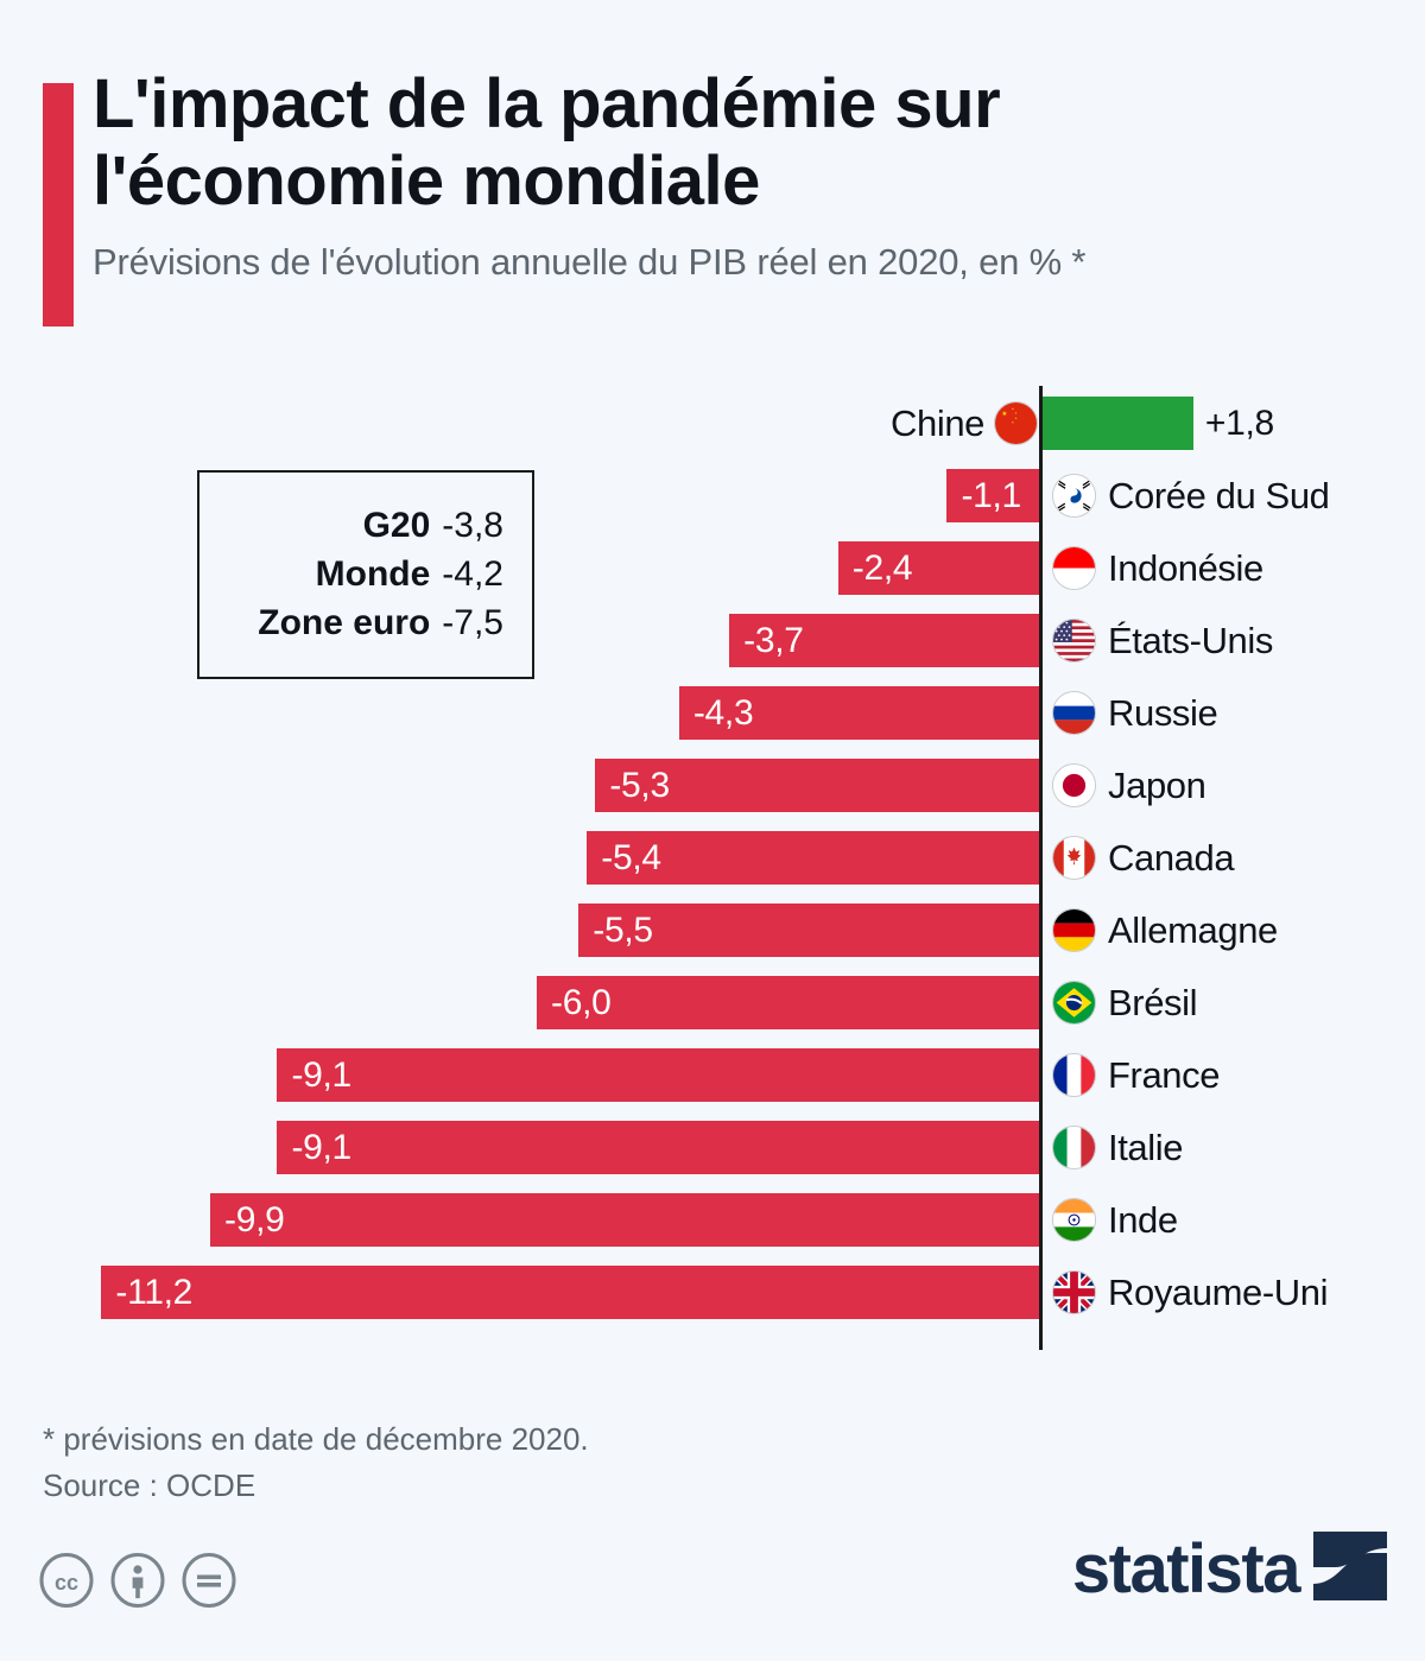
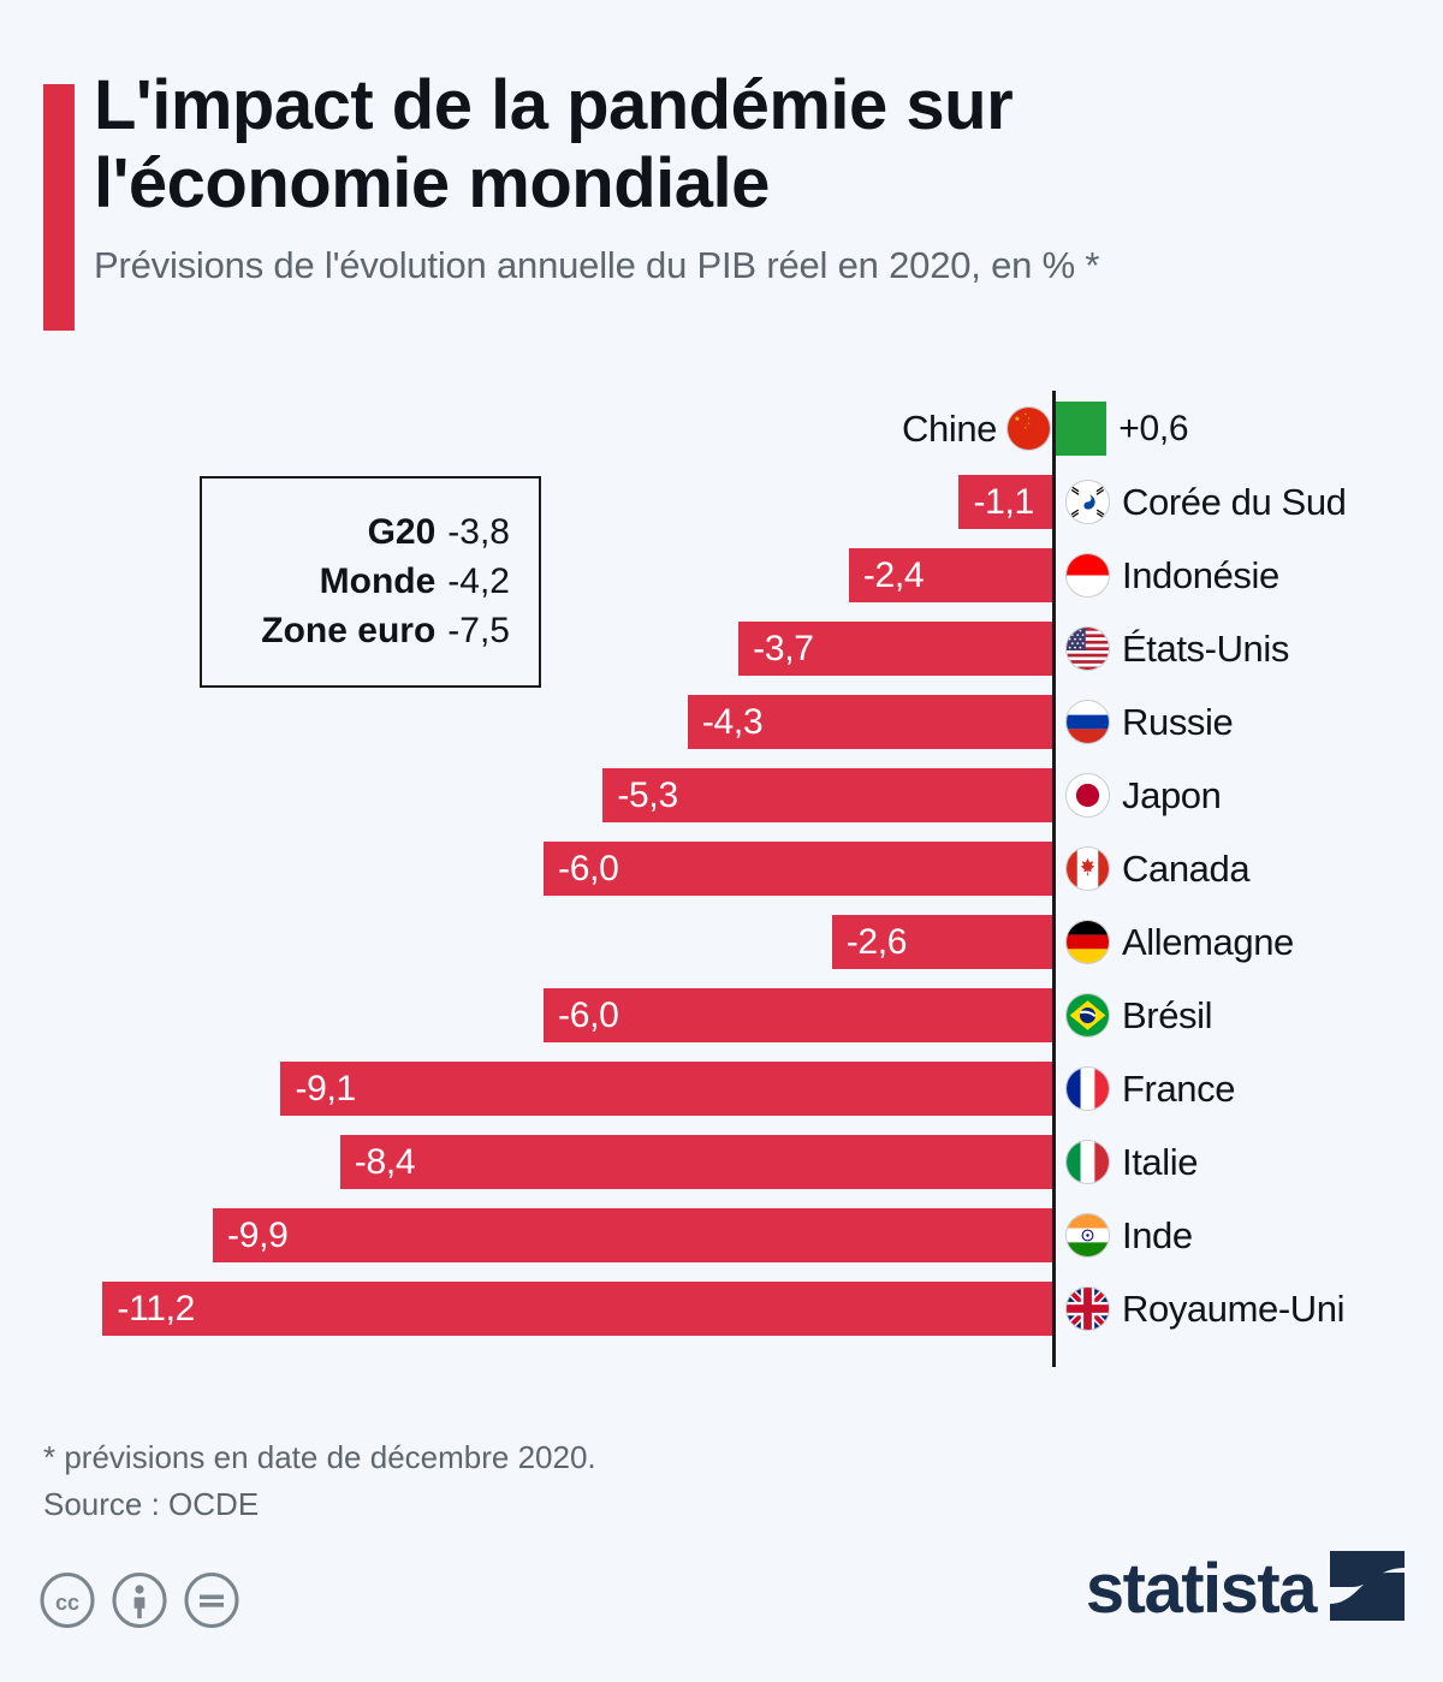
Chine: +1,8 -> +0,6
Canada: -5,4 -> -6,0
Allemagne: -5,5 -> -2,6
Italie: -9,1 -> -8,4
